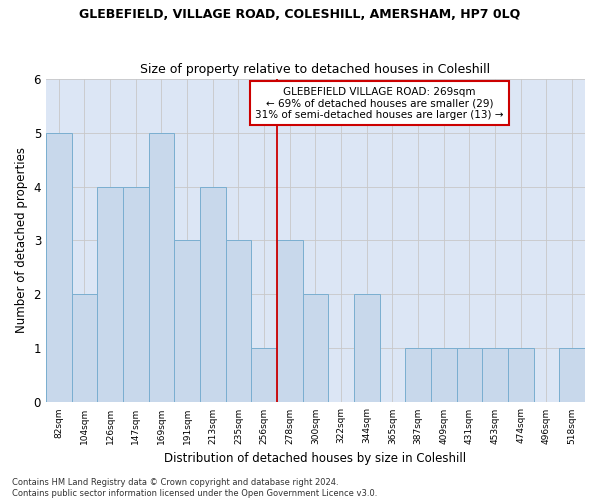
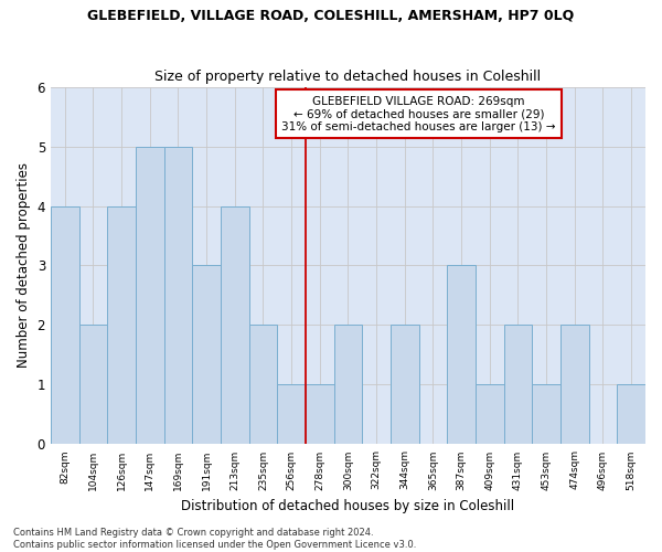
82sqm: 5 -> 4
147sqm: 4 -> 5
235sqm: 3 -> 2
278sqm: 3 -> 1
387sqm: 1 -> 3
431sqm: 1 -> 2
474sqm: 1 -> 2
